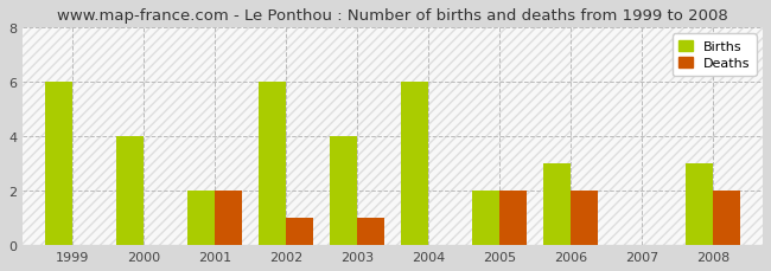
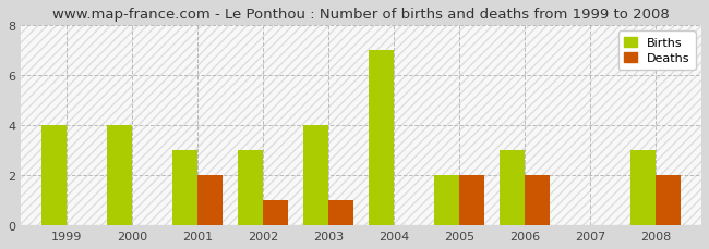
Births/1999: 6 -> 4
Births/2001: 2 -> 3
Births/2002: 6 -> 3
Births/2004: 6 -> 7
